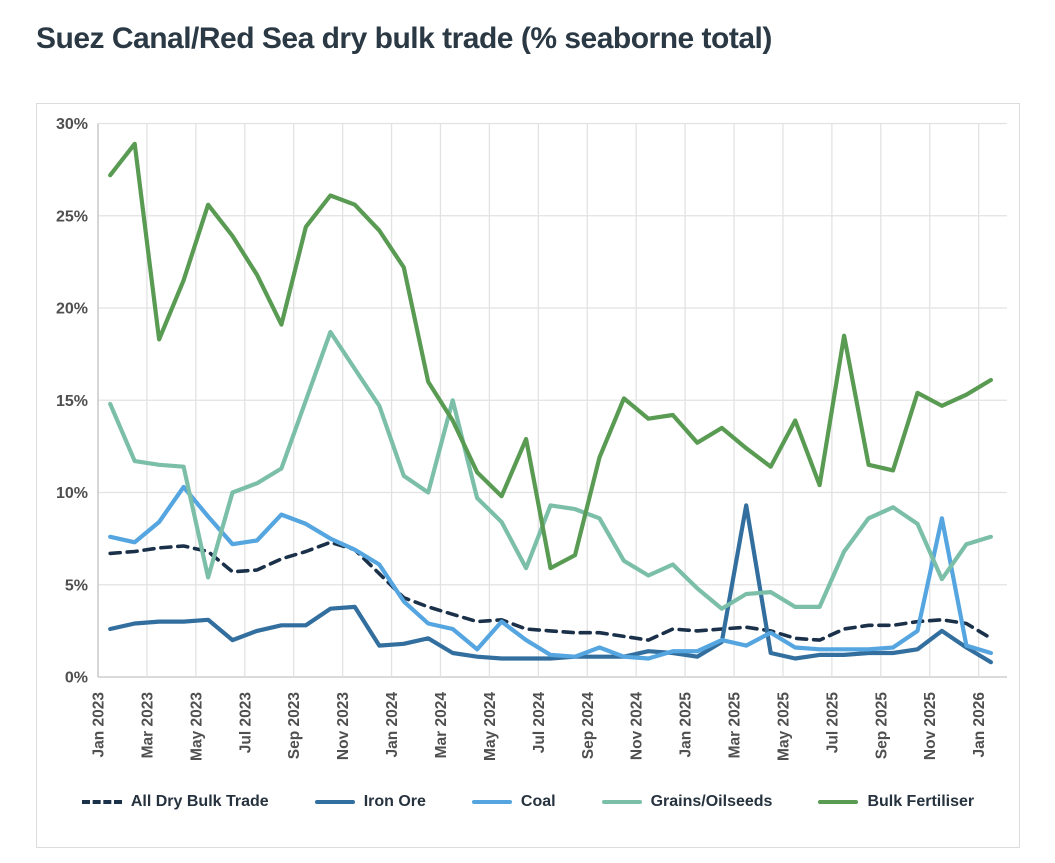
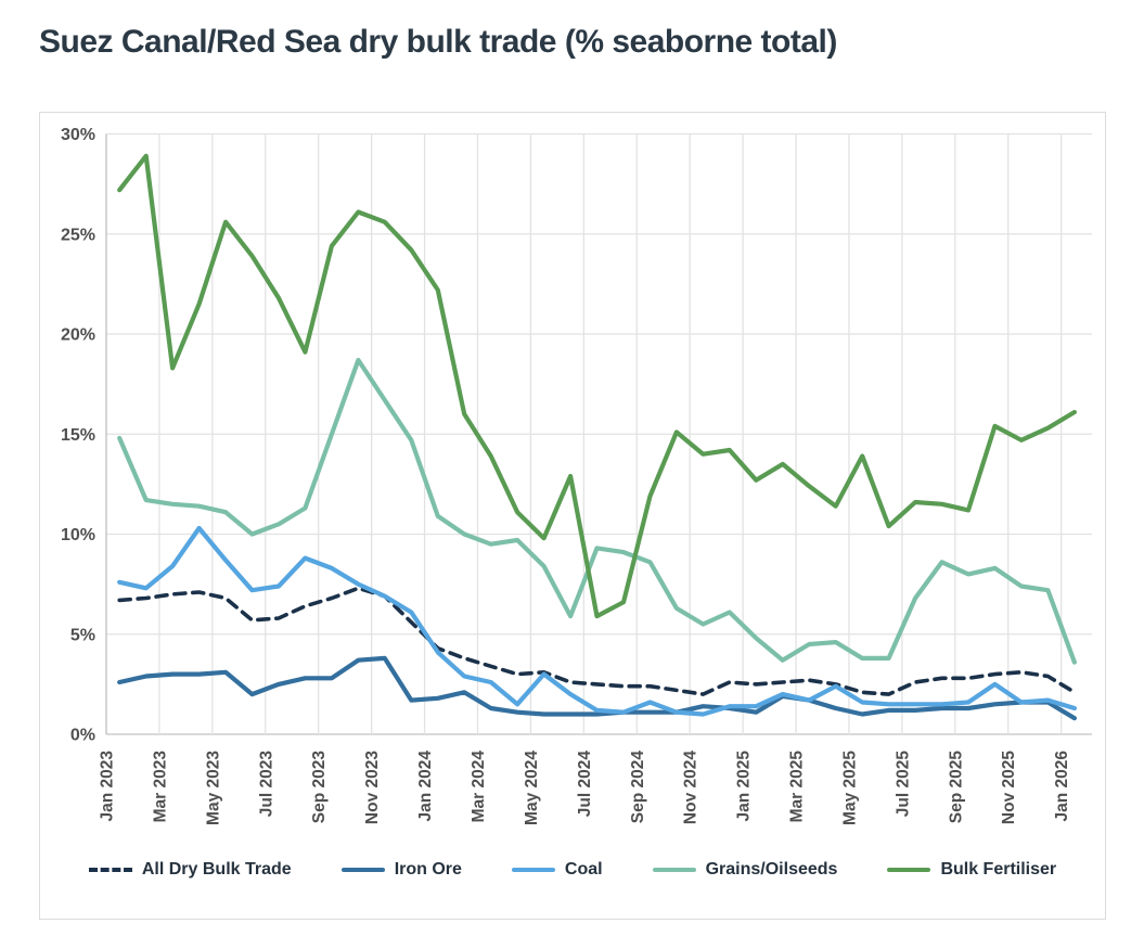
Grains/Oilseeds/May 2023: 5.4% -> 11.1%
Grains/Oilseeds/Mar 2024: 15.0% -> 9.5%
Iron Ore/Mar 2025: 9.3% -> 1.7%
Bulk Fertiliser/Jul 2025: 18.5% -> 11.6%
Grains/Oilseeds/Sep 2025: 9.2% -> 8.0%
Iron Ore/Nov 2025: 2.5% -> 1.6%
Coal/Nov 2025: 8.6% -> 1.6%
Grains/Oilseeds/Nov 2025: 5.3% -> 7.4%
Grains/Oilseeds/Jan 2026: 7.6% -> 3.6%
